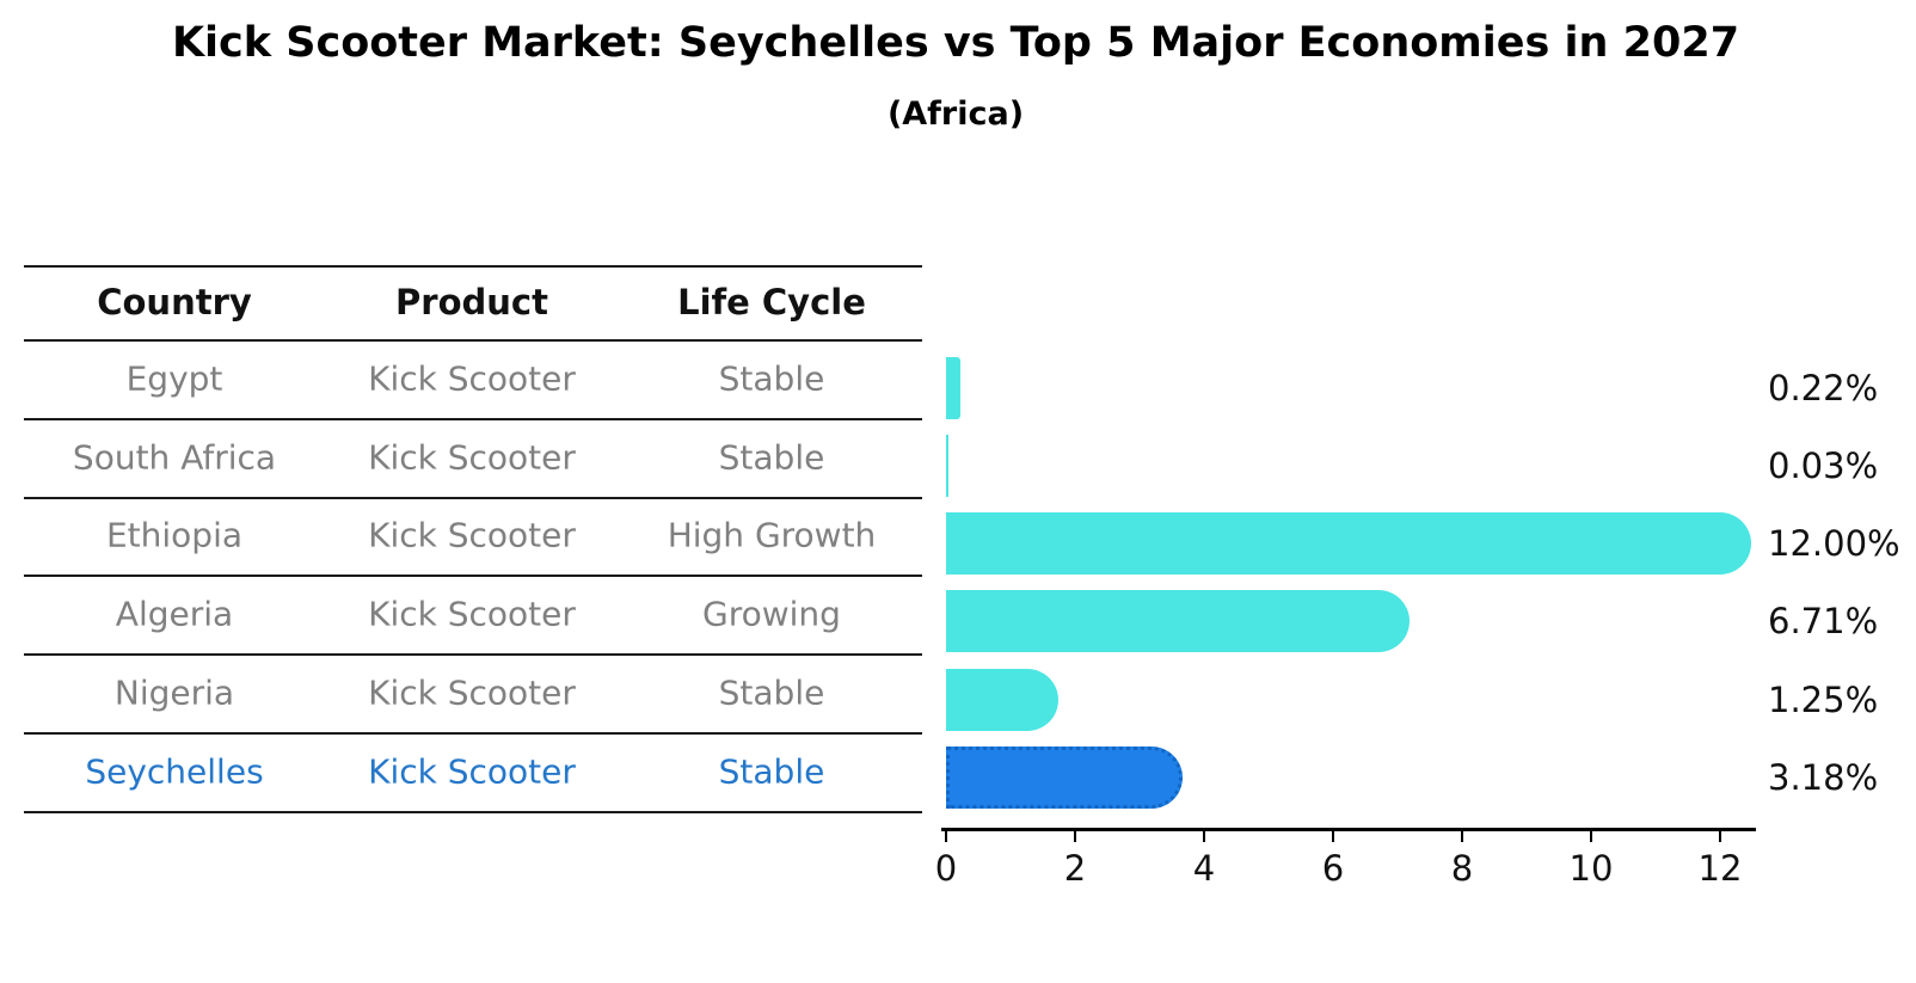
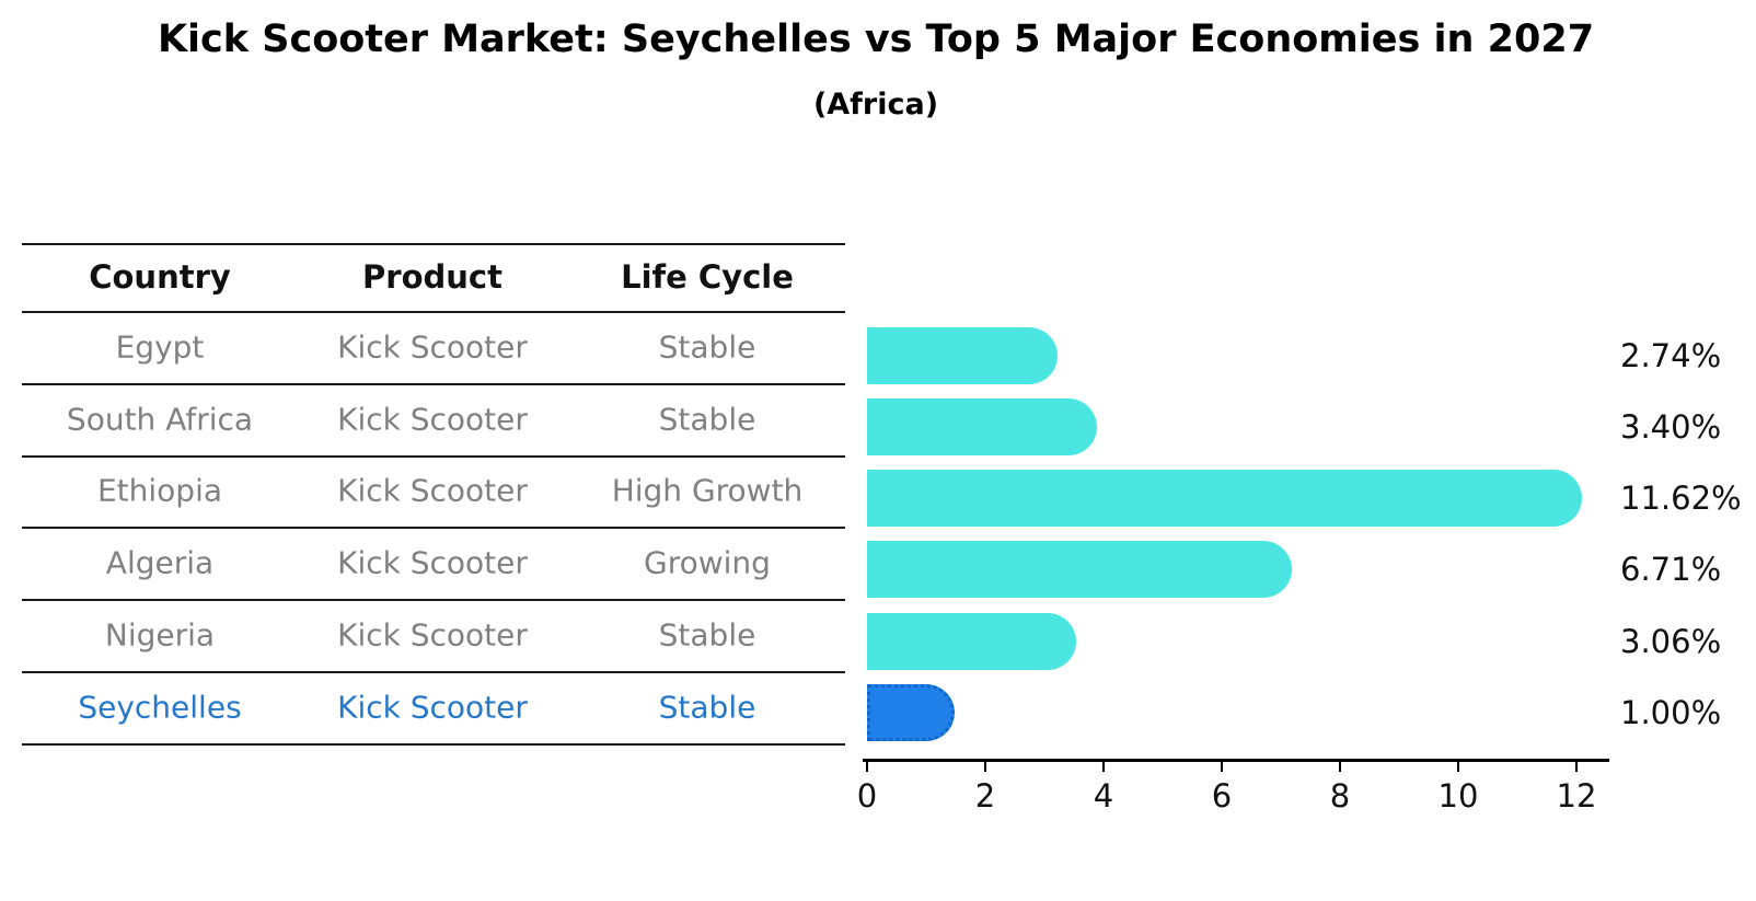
Egypt: 0.22% -> 2.74%
South Africa: 0.03% -> 3.40%
Ethiopia: 12.00% -> 11.62%
Nigeria: 1.25% -> 3.06%
Seychelles: 3.18% -> 1.00%
